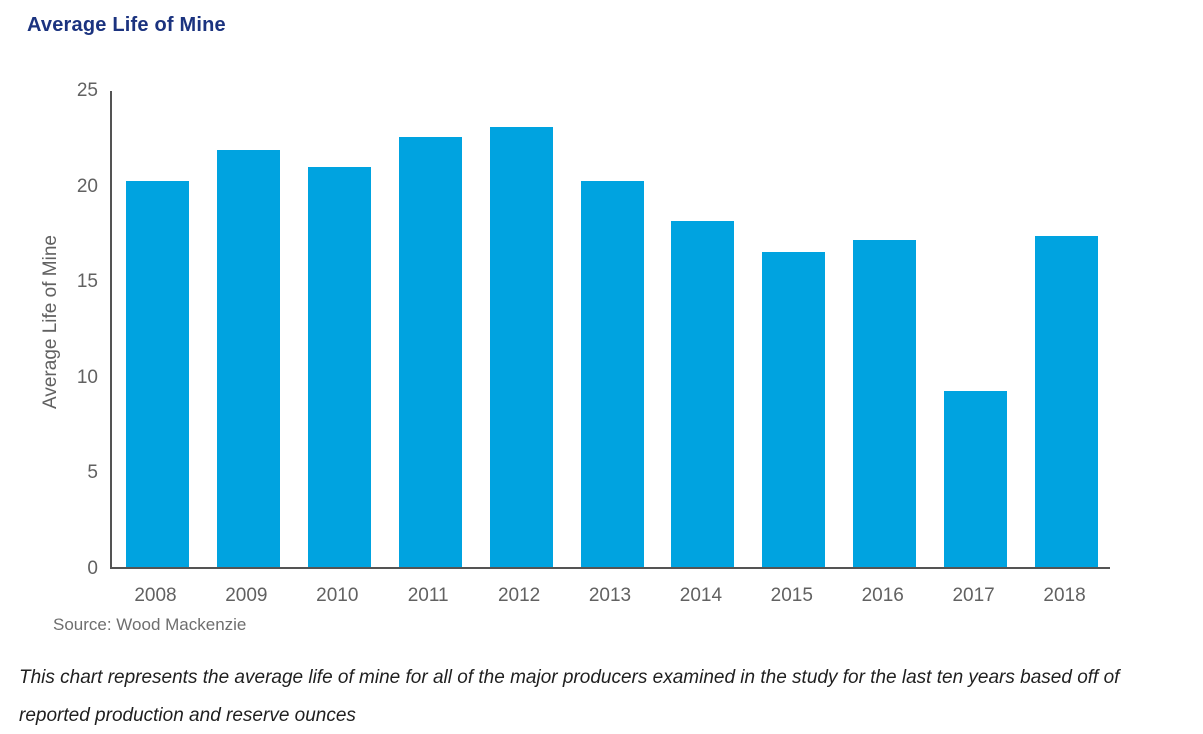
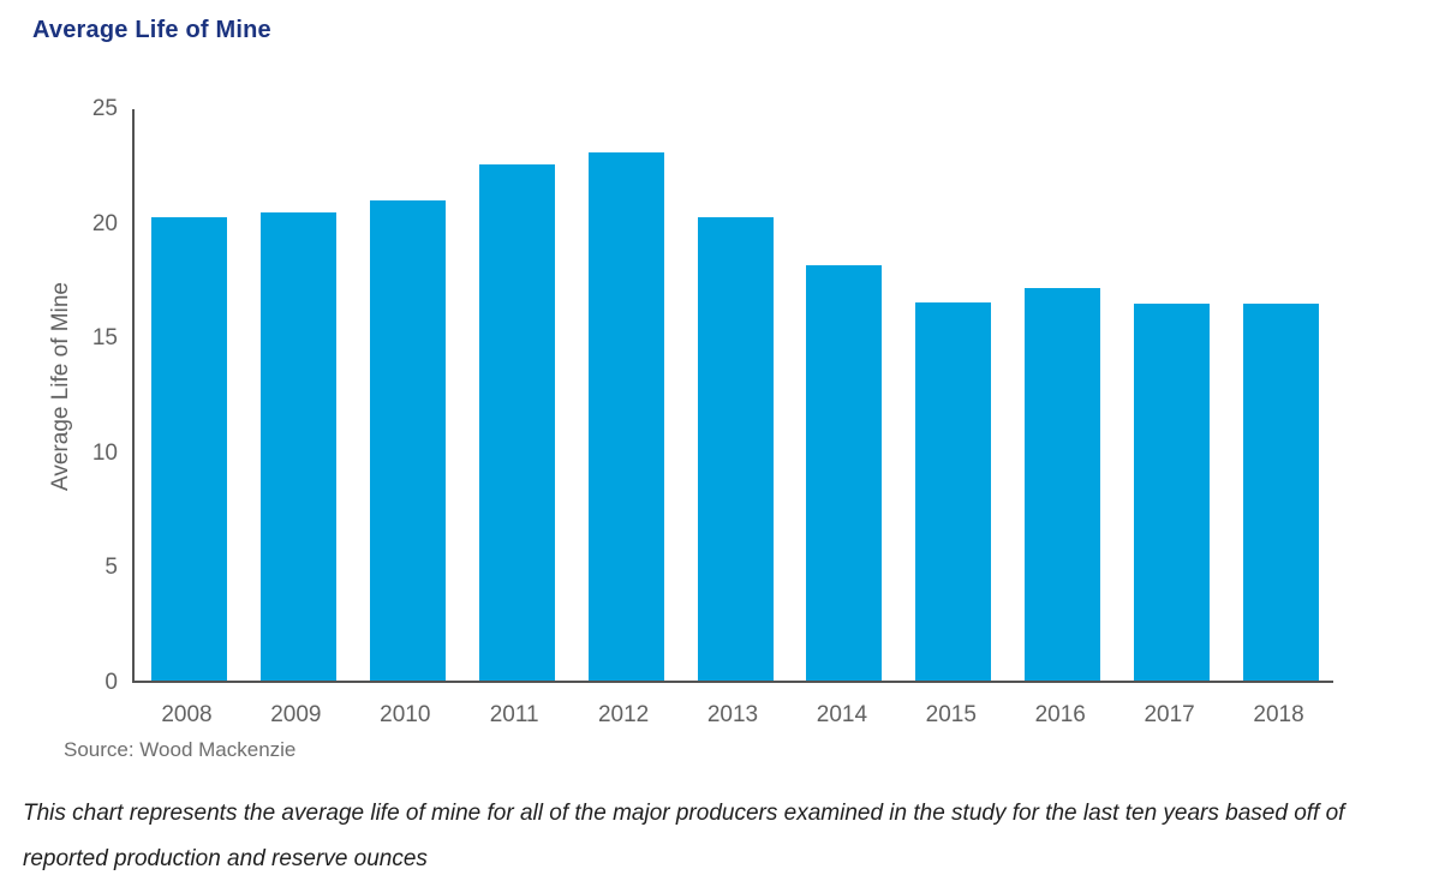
2009: 21.8 -> 20.4
2017: 9.2 -> 16.4
2018: 17.3 -> 16.4
